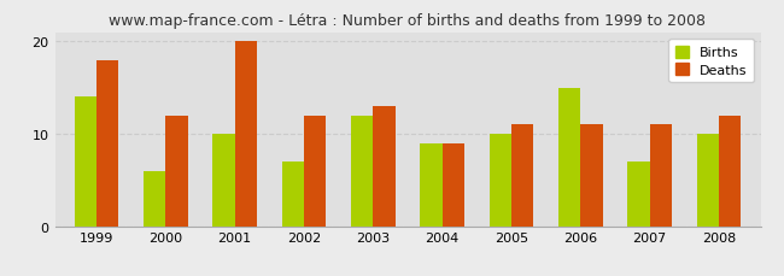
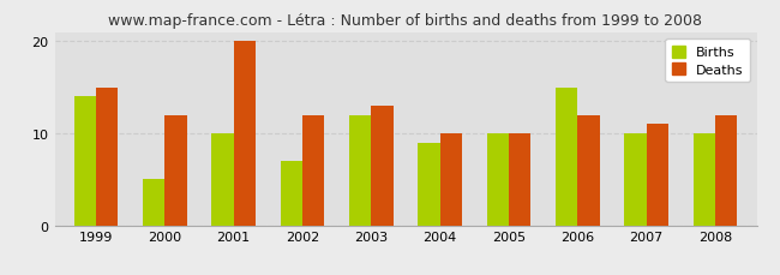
Deaths/1999: 18 -> 15
Births/2000: 6 -> 5
Deaths/2004: 9 -> 10
Deaths/2005: 11 -> 10
Deaths/2006: 11 -> 12
Births/2007: 7 -> 10
